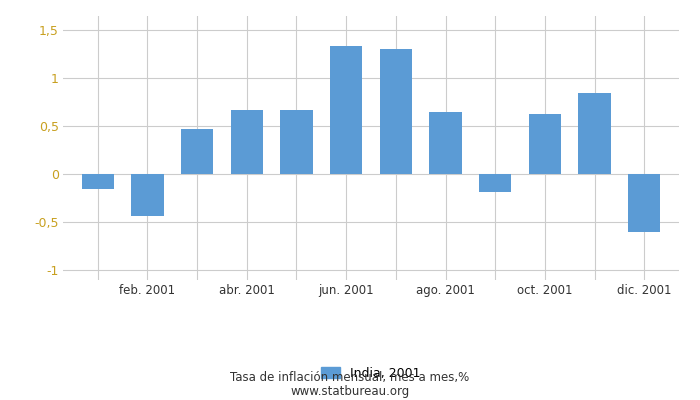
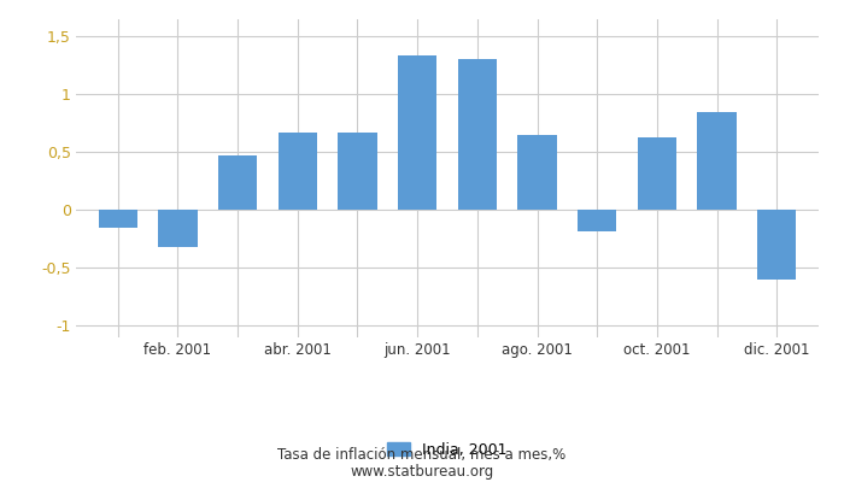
feb. 2001: -0,43 -> -0,32
